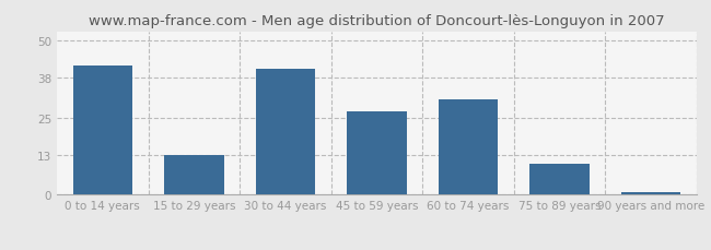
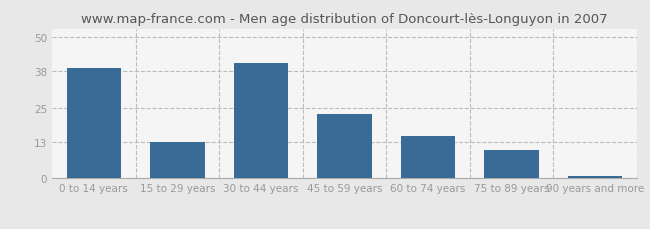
0 to 14 years: 42 -> 39
45 to 59 years: 27 -> 23
60 to 74 years: 31 -> 15
